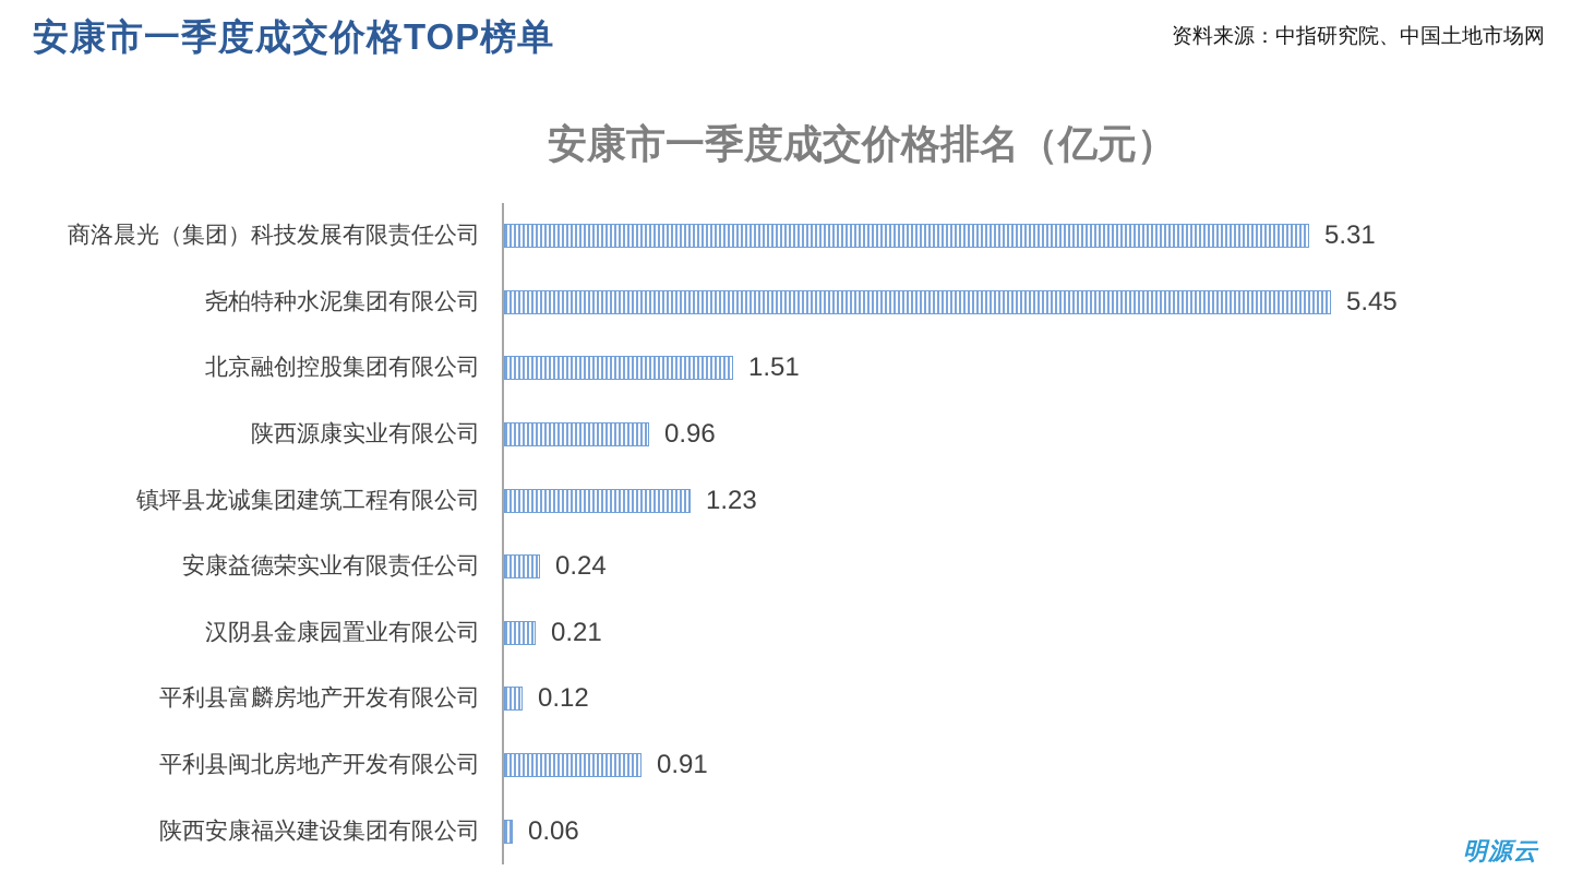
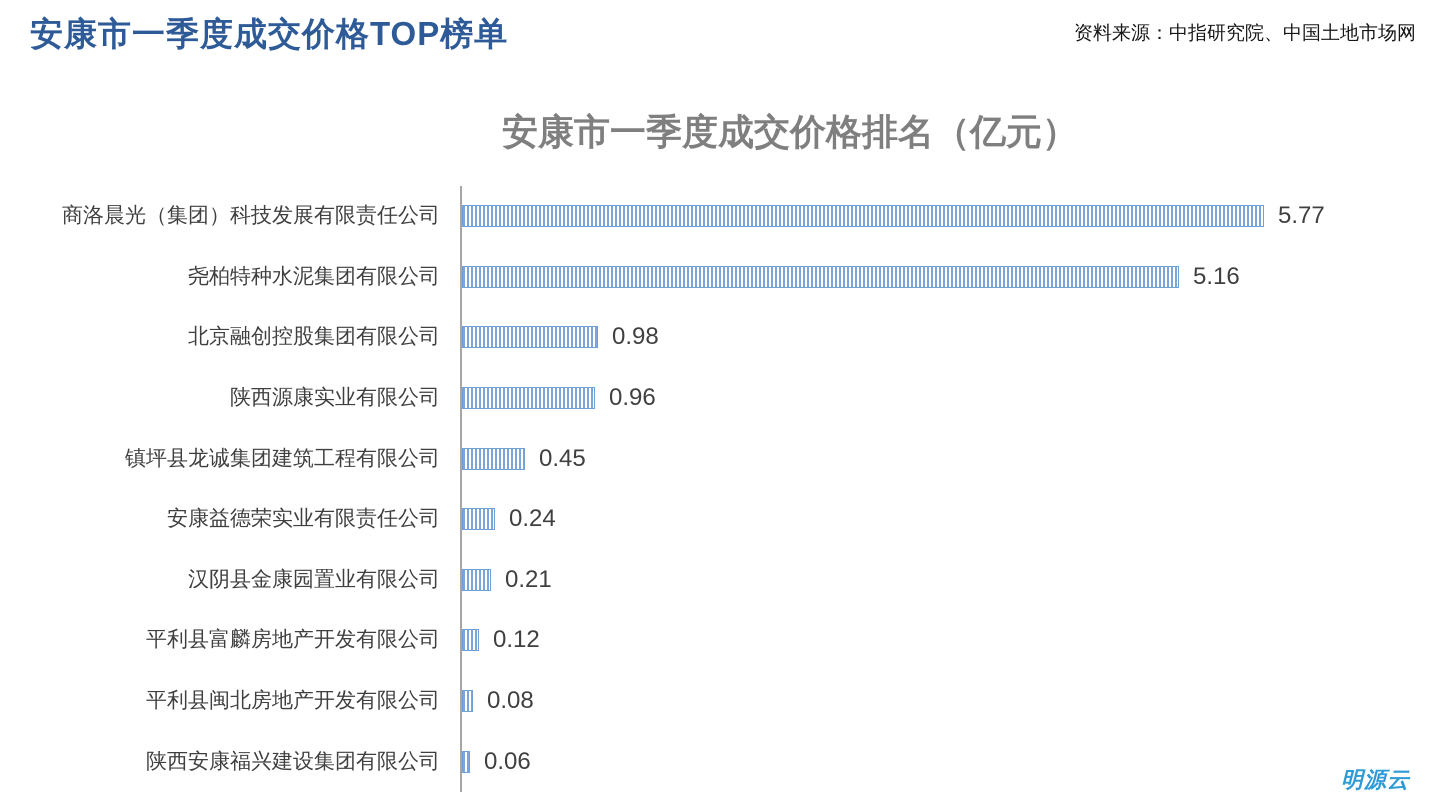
商洛晨光（集团）科技发展有限责任公司: 5.31 -> 5.77
尧柏特种水泥集团有限公司: 5.45 -> 5.16
北京融创控股集团有限公司: 1.51 -> 0.98
镇坪县龙诚集团建筑工程有限公司: 1.23 -> 0.45
平利县闽北房地产开发有限公司: 0.91 -> 0.08
